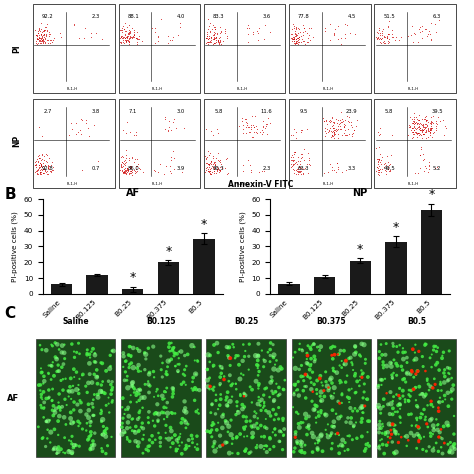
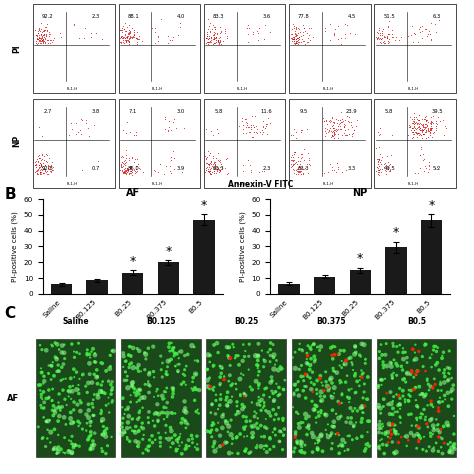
AF/B0.125: 12 -> 8
AF/B0.25: 3 -> 14
AF/B0.5: 35 -> 47
NP/B0.25: 21 -> 15
NP/B0.375: 33 -> 30
NP/B0.5: 53 -> 46
